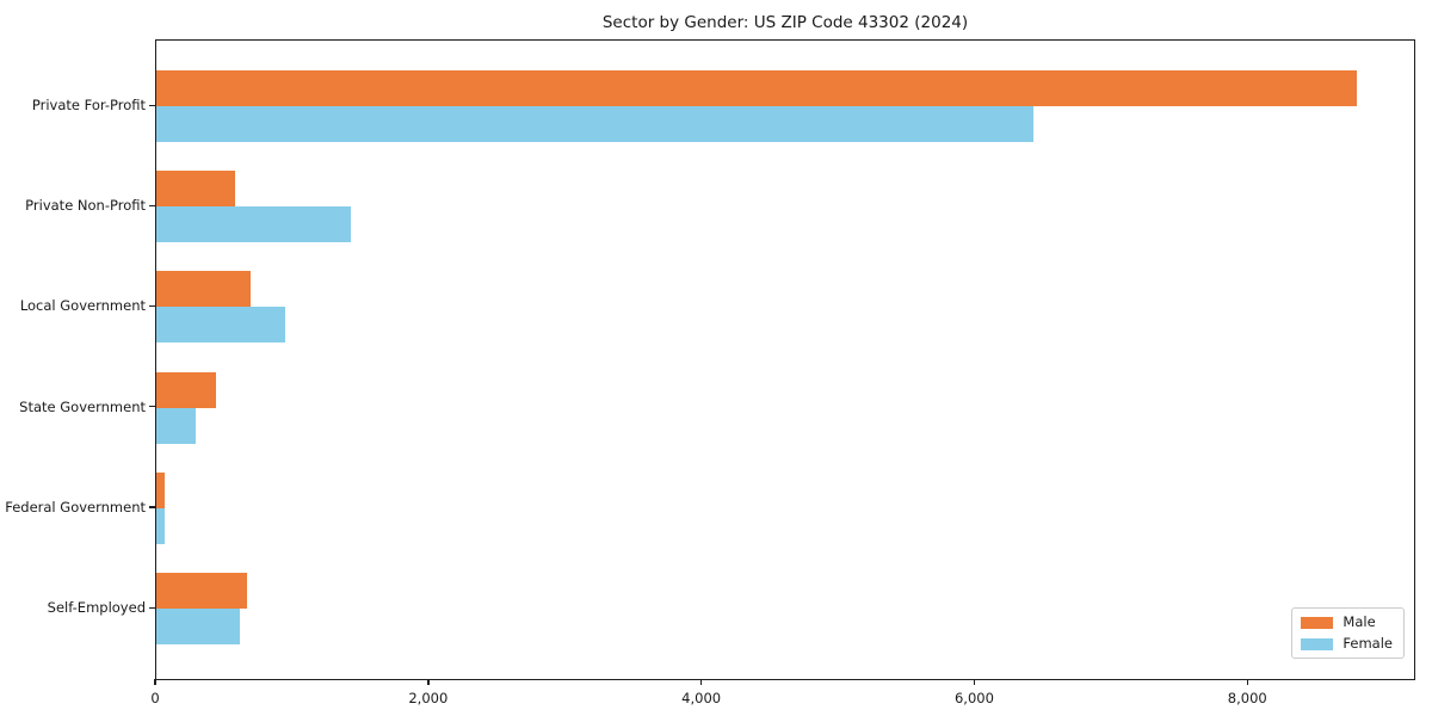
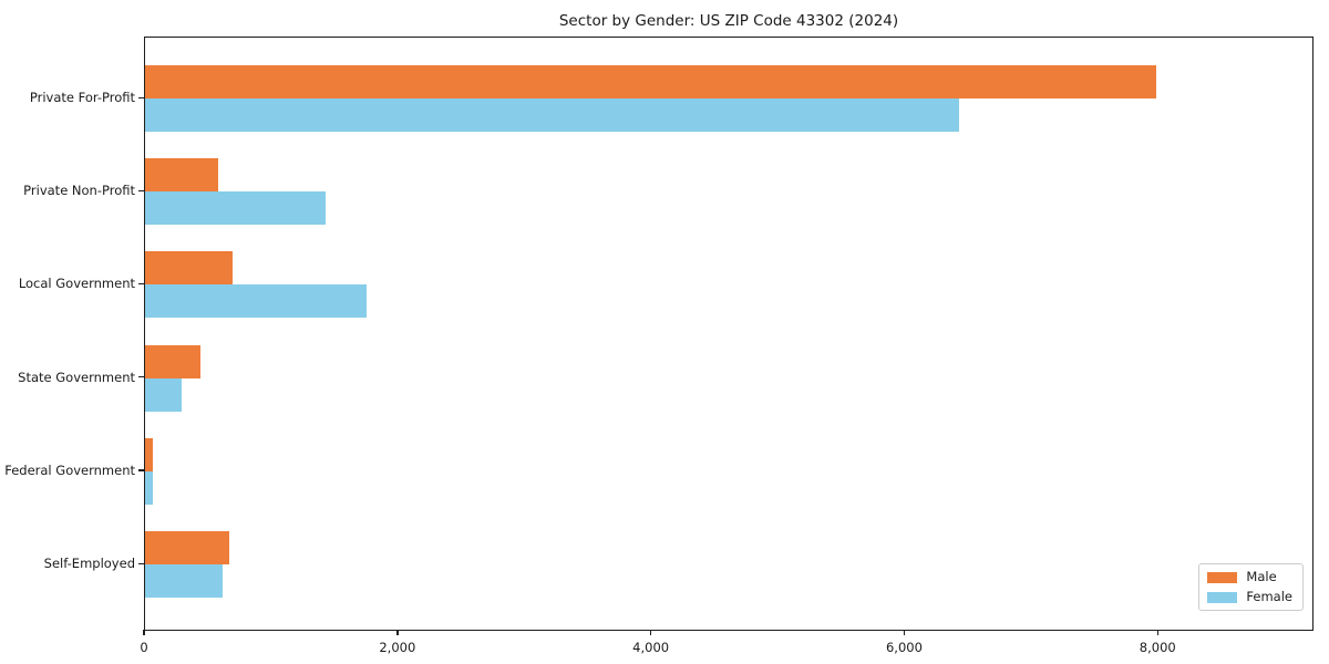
Male/Private For-Profit: 8790 -> 7980
Female/Local Government: 940 -> 1750
